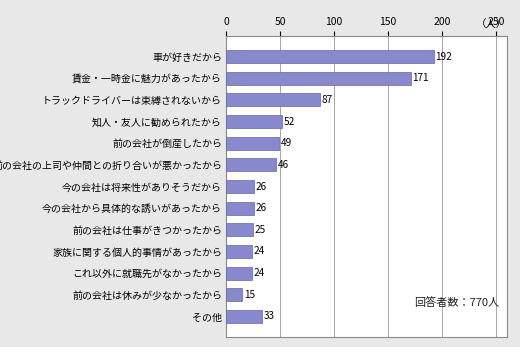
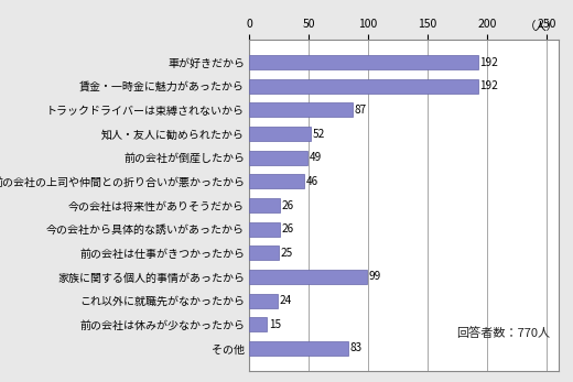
賃金・一時金に魅力があったから: 171 -> 192
家族に関する個人的事情があったから: 24 -> 99
その他: 33 -> 83
